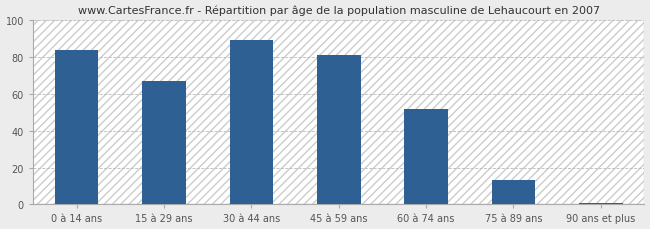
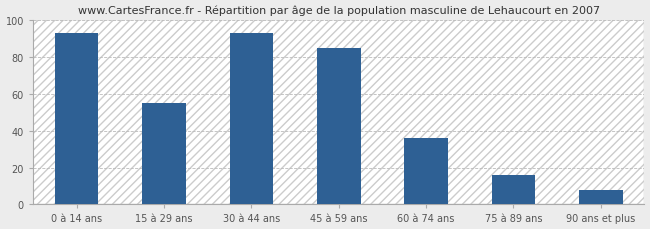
0 à 14 ans: 84 -> 93
15 à 29 ans: 67 -> 55
30 à 44 ans: 89 -> 93
45 à 59 ans: 81 -> 85
60 à 74 ans: 52 -> 36
75 à 89 ans: 13 -> 16
90 ans et plus: 1 -> 8
